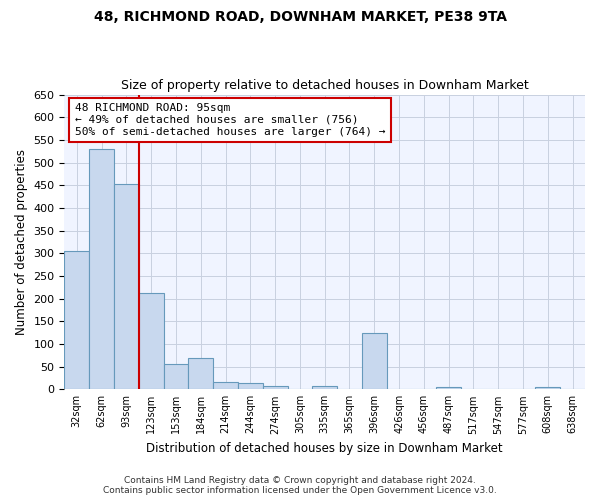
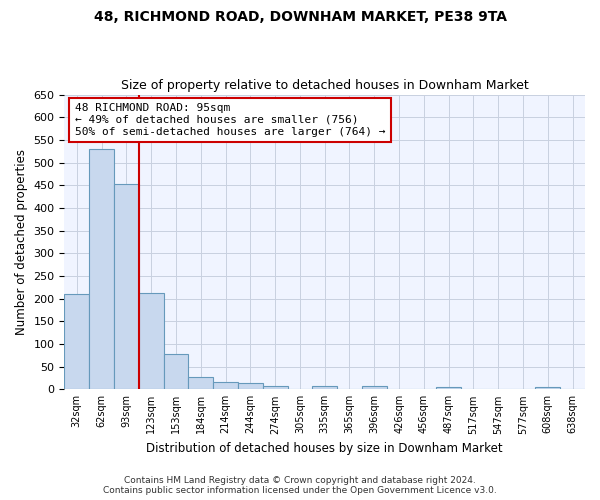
32sqm: 305 -> 210
153sqm: 55 -> 78
184sqm: 70 -> 28
396sqm: 125 -> 7
